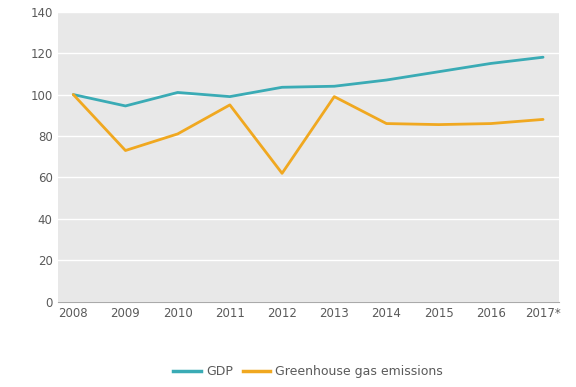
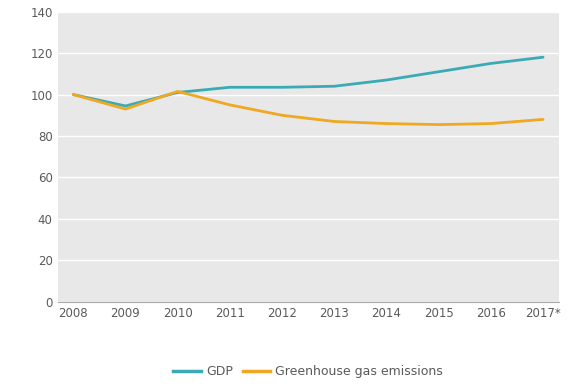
Greenhouse gas emissions/2009: 73.0 -> 93.0
Greenhouse gas emissions/2010: 81.0 -> 101.5
GDP/2011: 99.0 -> 103.5
Greenhouse gas emissions/2012: 62.0 -> 90.0
Greenhouse gas emissions/2013: 99.0 -> 87.0
